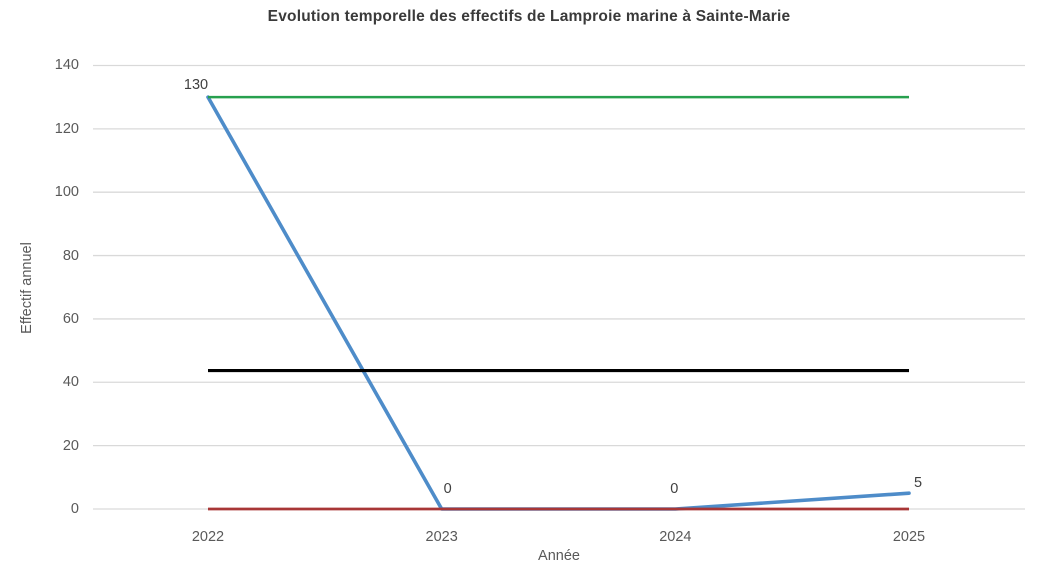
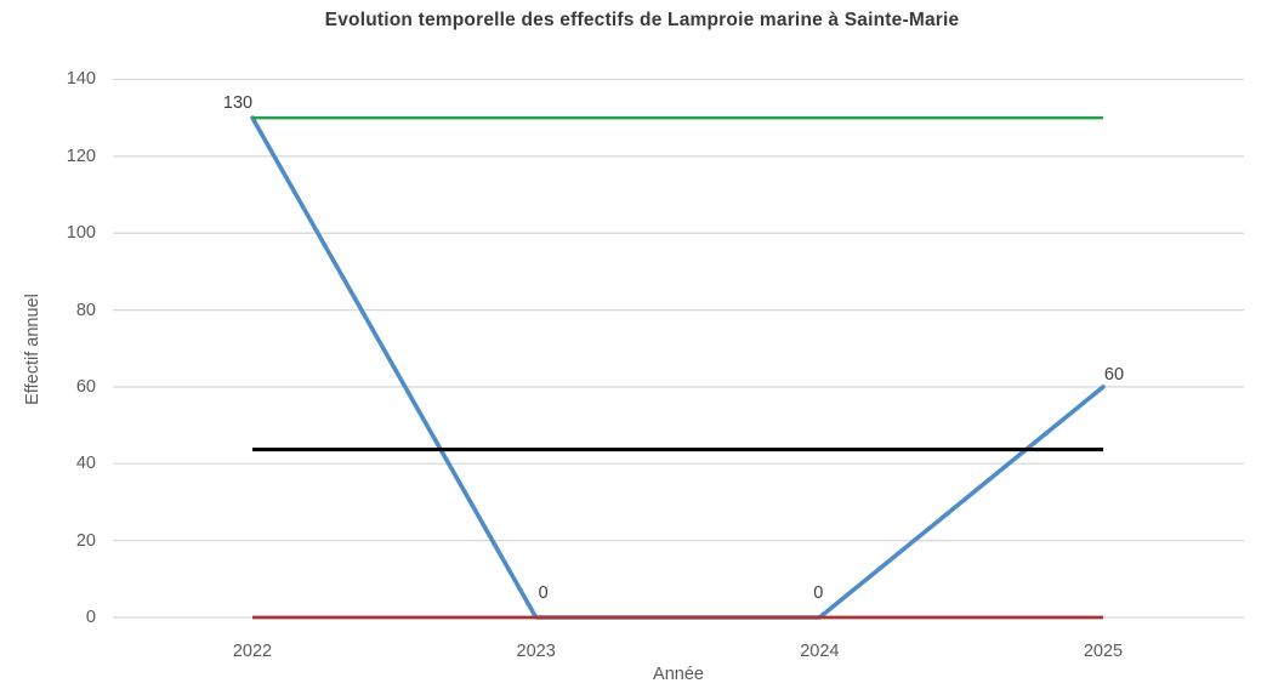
2025: 5 -> 60
